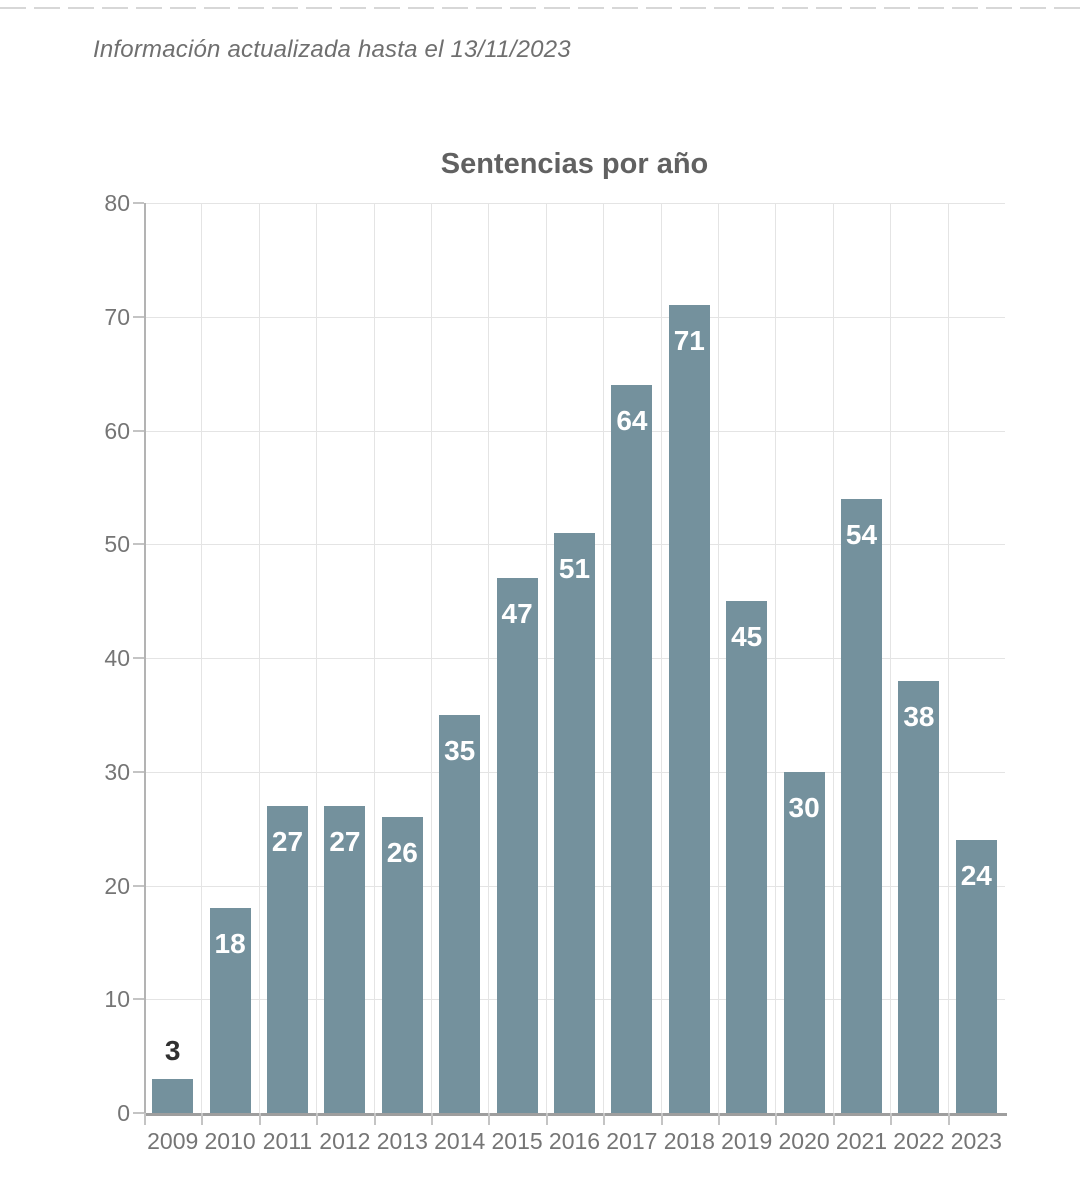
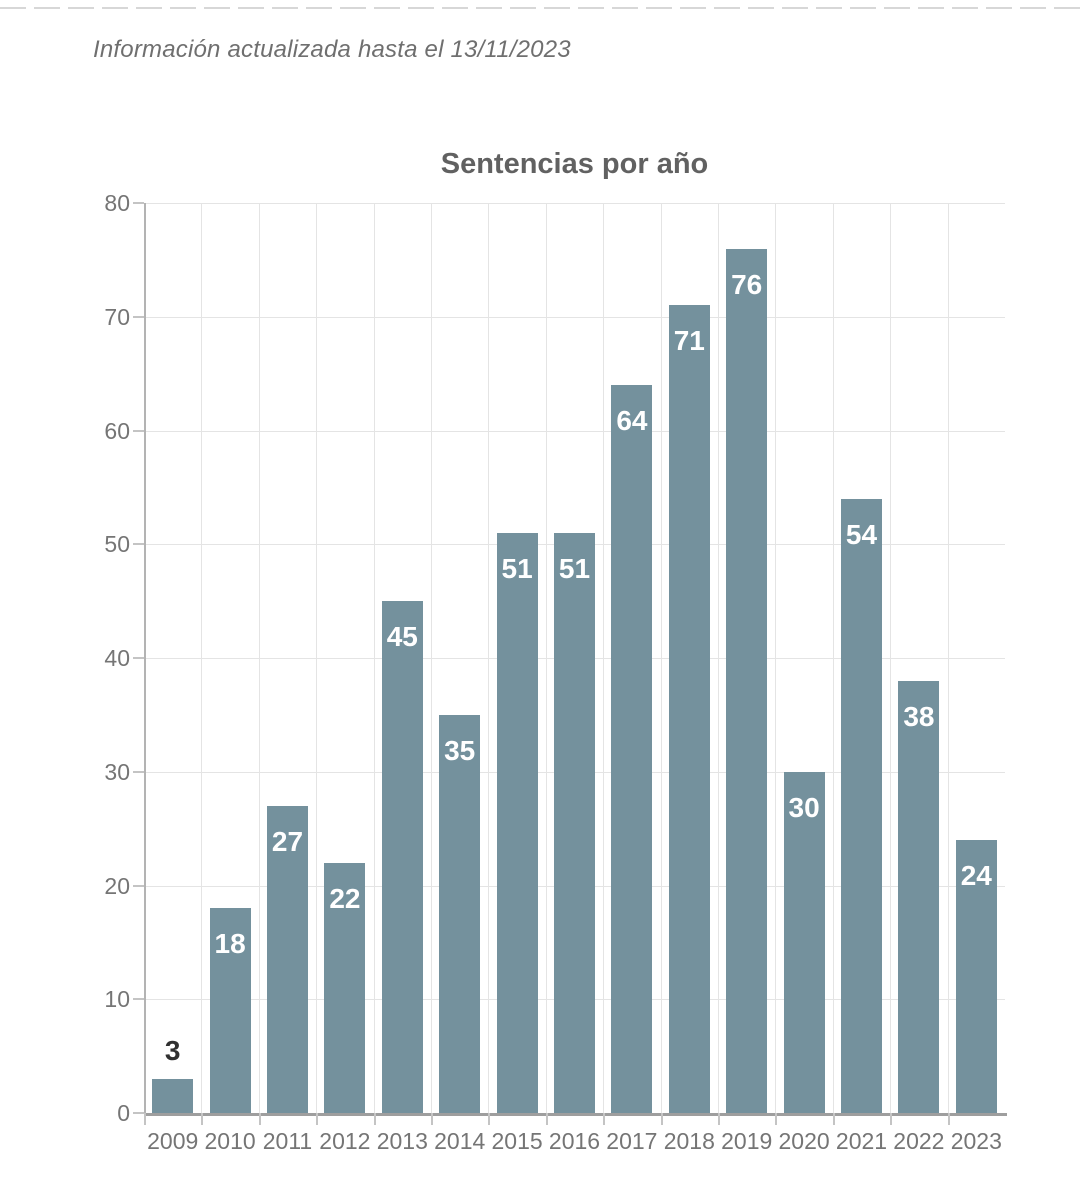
2012: 27 -> 22
2013: 26 -> 45
2015: 47 -> 51
2019: 45 -> 76
